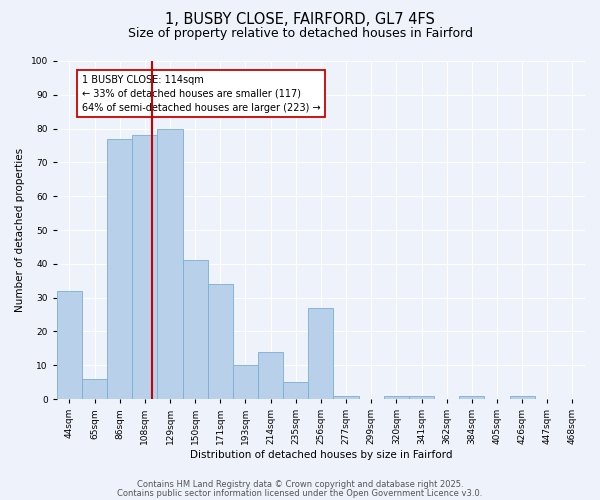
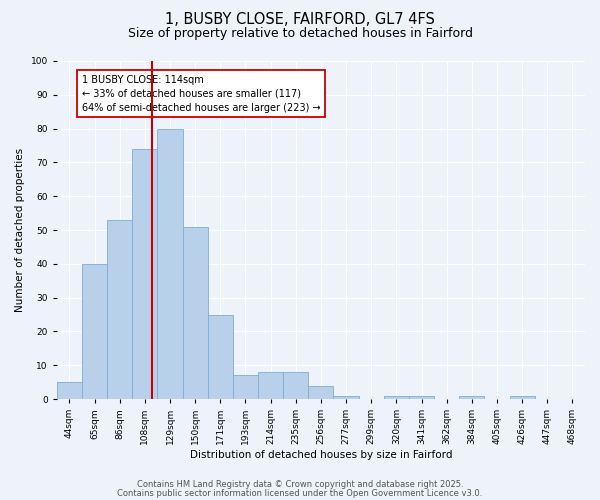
44sqm: 32 -> 5
65sqm: 6 -> 40
86sqm: 77 -> 53
108sqm: 78 -> 74
150sqm: 41 -> 51
171sqm: 34 -> 25
193sqm: 10 -> 7
214sqm: 14 -> 8
235sqm: 5 -> 8
256sqm: 27 -> 4
